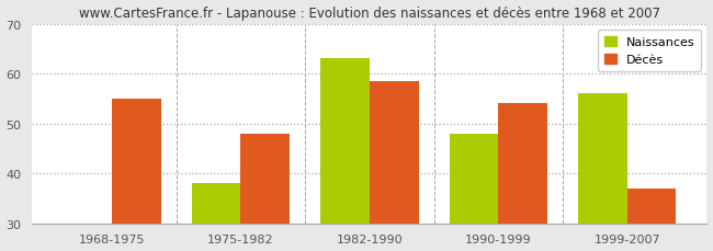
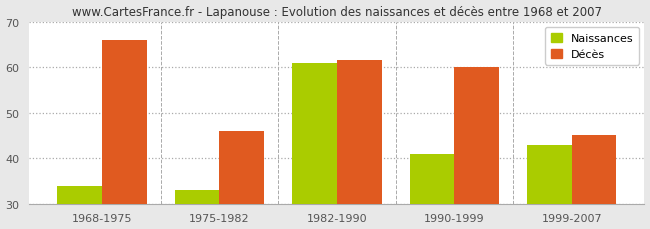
Naissances/1968-1975: 30 -> 34
Décès/1968-1975: 55.0 -> 66.0
Naissances/1975-1982: 38 -> 33
Décès/1975-1982: 48.0 -> 46.0
Naissances/1982-1990: 63 -> 61
Décès/1982-1990: 58.5 -> 61.5
Naissances/1990-1999: 48 -> 41
Décès/1990-1999: 54.0 -> 60.0
Naissances/1999-2007: 56 -> 43
Décès/1999-2007: 37.0 -> 45.0
